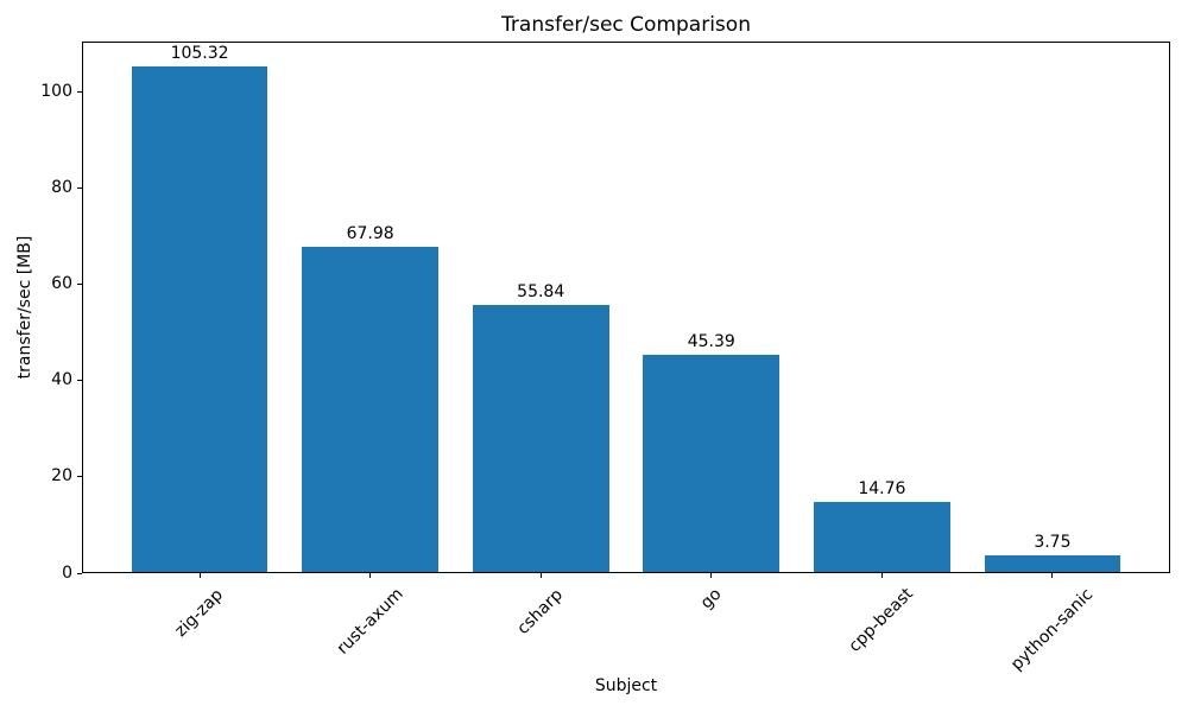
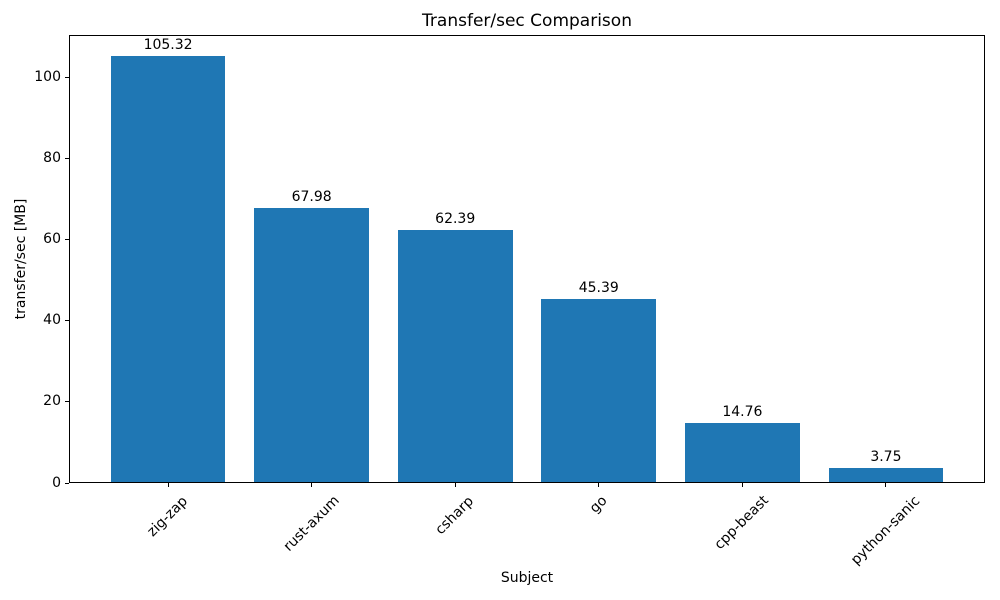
csharp: 55.84 -> 62.39
